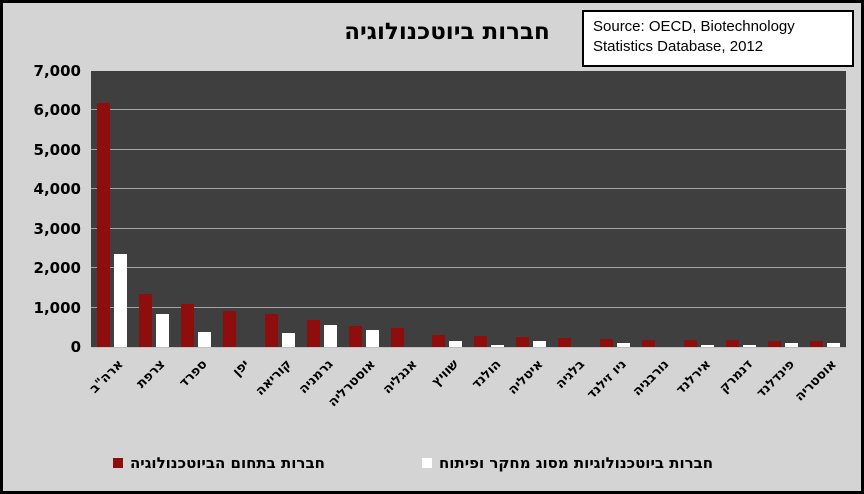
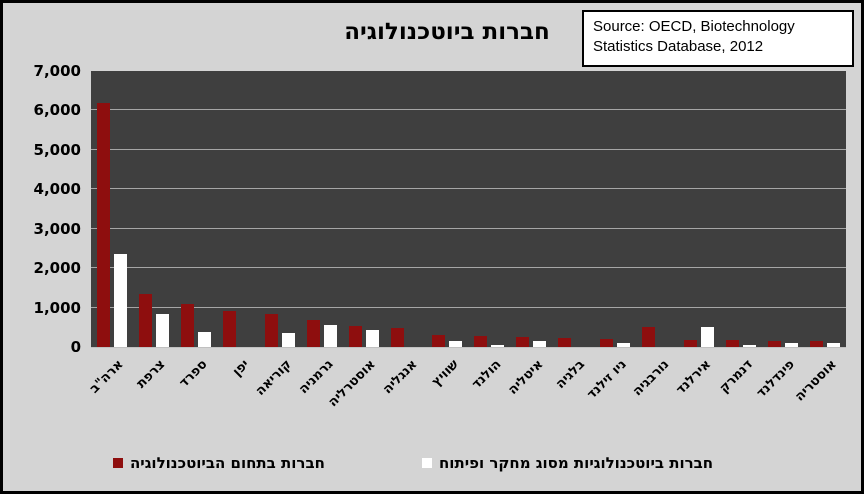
חברות בתחום הביוטכנולוגיה/נורבגיה: 200 -> 500
חברות ביוטכנולוגיות מסוג מחקר ופיתוח/אירלנד: 100 -> 500
